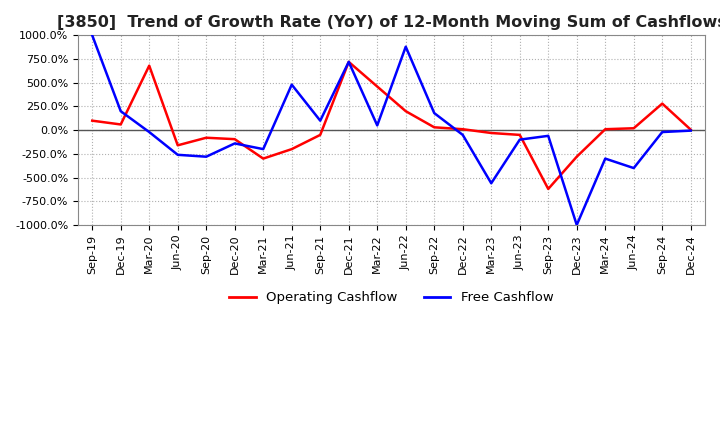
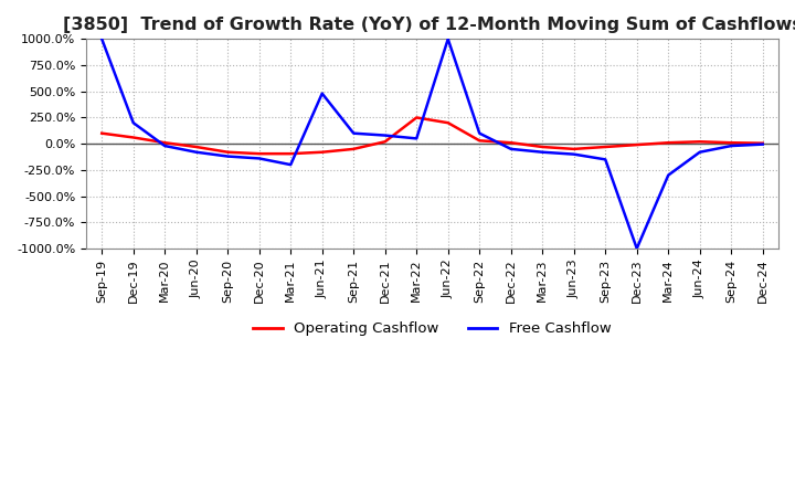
Operating Cashflow/Mar-20: 680% -> 10%
Operating Cashflow/Jun-20: -160% -> -30%
Free Cashflow/Jun-20: -260% -> -80%
Free Cashflow/Sep-20: -280% -> -120%
Operating Cashflow/Mar-21: -300% -> -100%
Operating Cashflow/Jun-21: -200% -> -80%
Operating Cashflow/Dec-21: 720% -> 20%
Free Cashflow/Dec-21: 720% -> 80%
Operating Cashflow/Mar-22: 460% -> 250%
Free Cashflow/Jun-22: 880% -> 1000%
Free Cashflow/Sep-22: 180% -> 100%
Free Cashflow/Mar-23: -560% -> -80%
Operating Cashflow/Sep-23: -620% -> -30%
Free Cashflow/Sep-23: -60% -> -150%
Operating Cashflow/Dec-23: -280% -> -10%
Free Cashflow/Jun-24: -400% -> -80%
Operating Cashflow/Sep-24: 280% -> 10%
